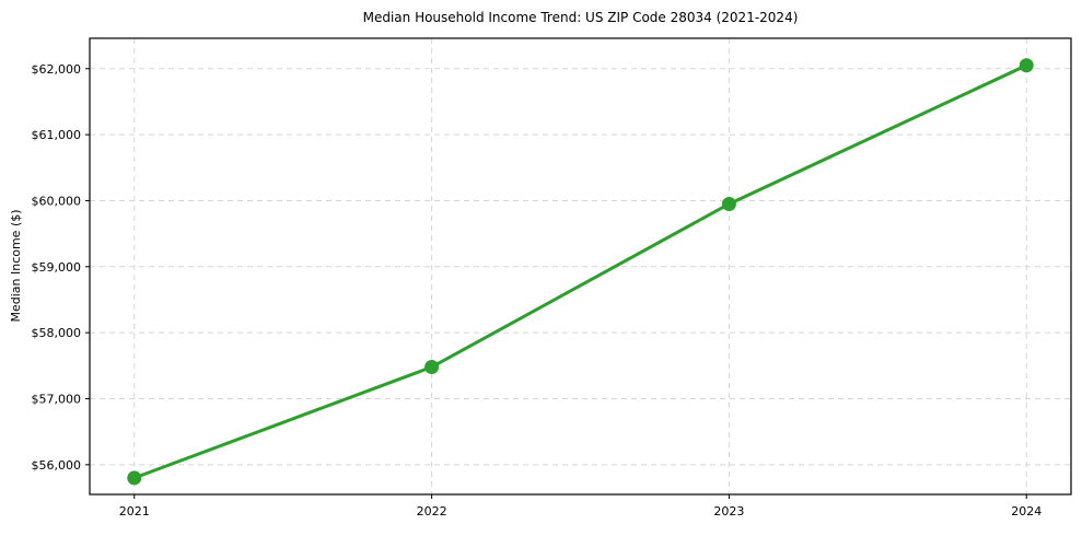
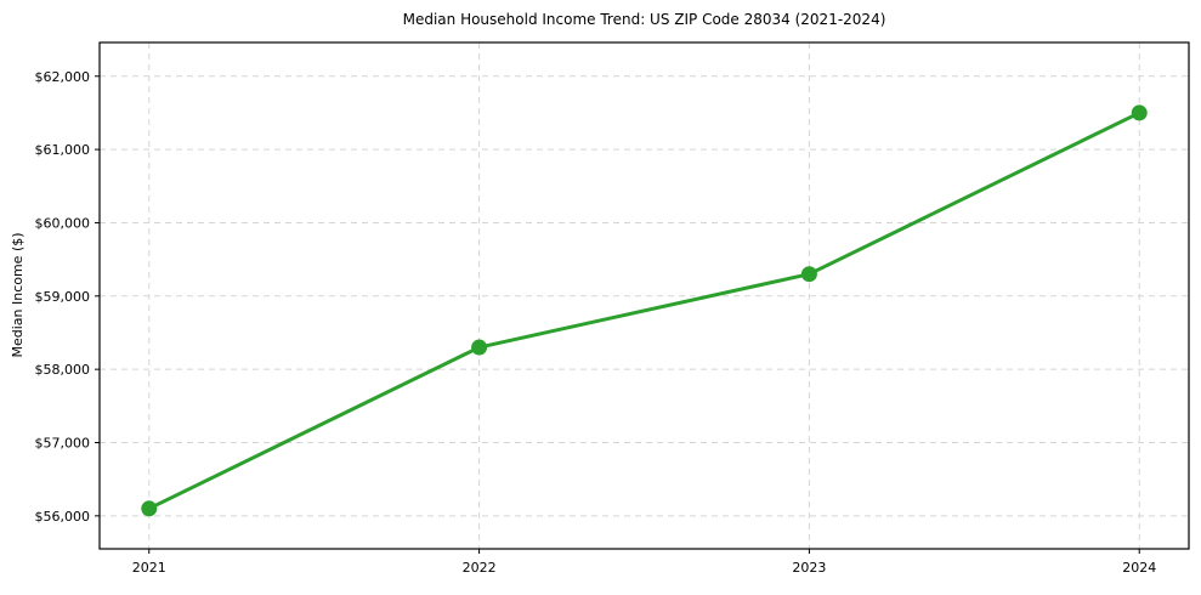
2021: $55800 -> $56100
2022: $57500 -> $58300
2023: $60000 -> $59300
2024: $62000 -> $61500
